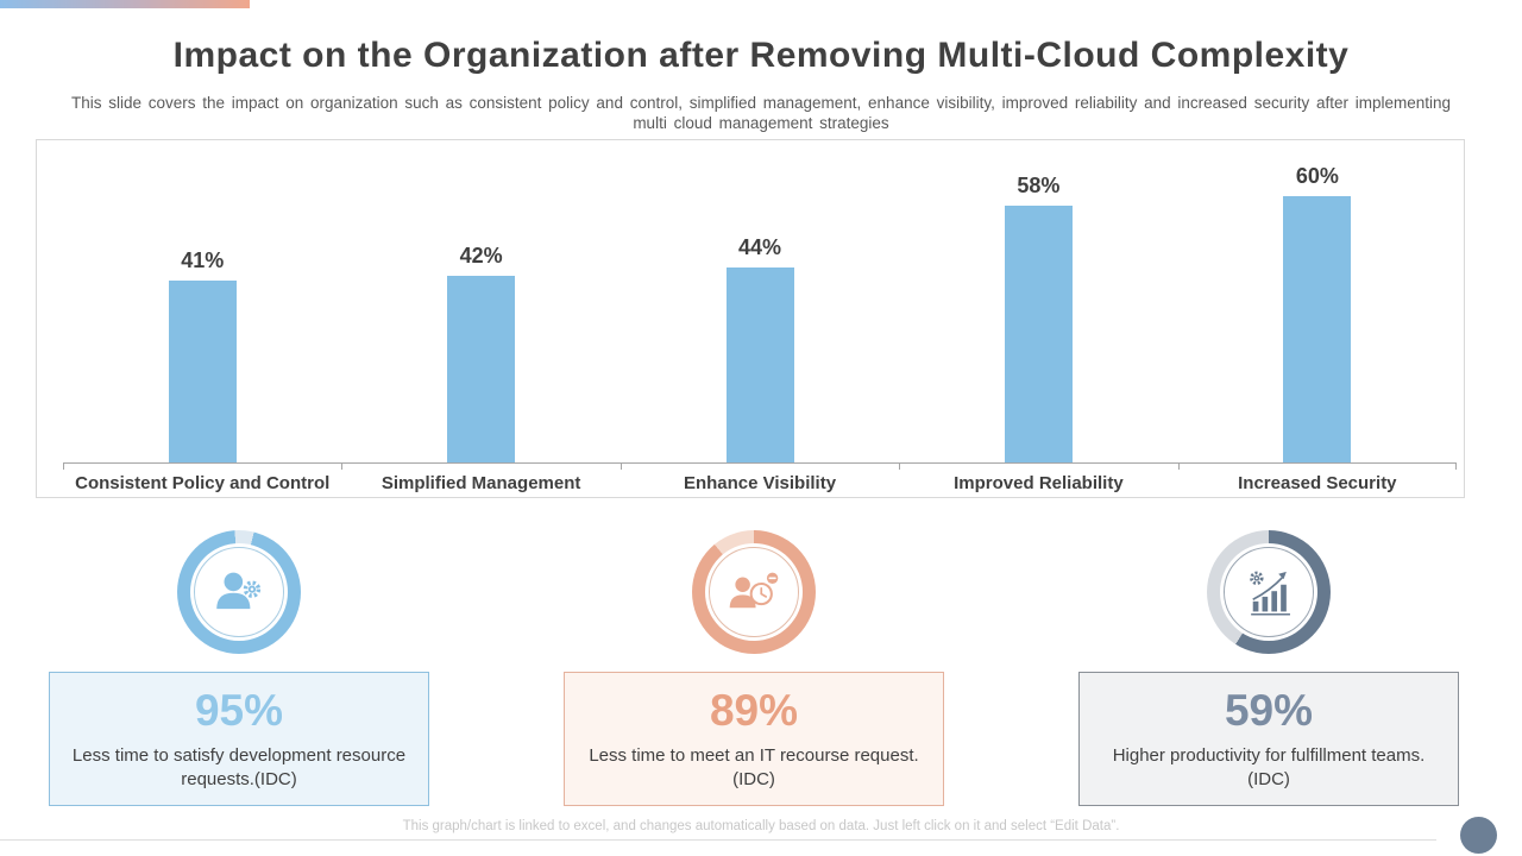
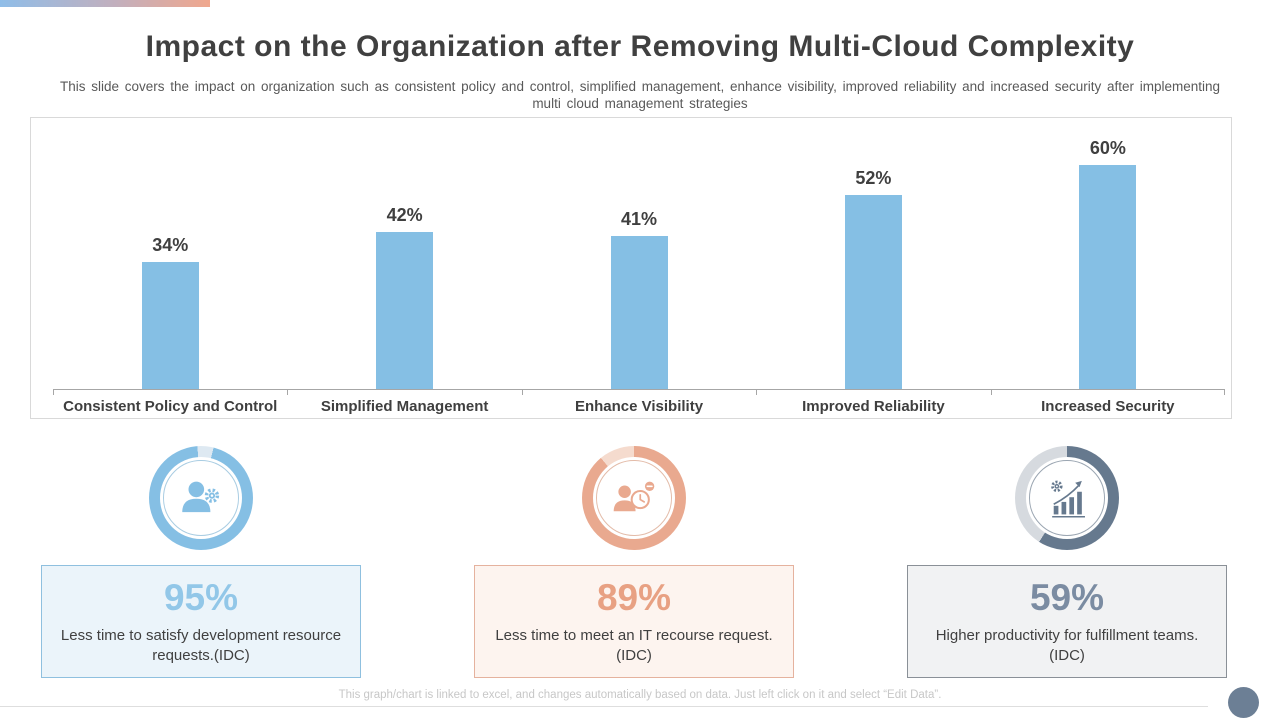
Consistent Policy and Control: 41% -> 34%
Enhance Visibility: 44% -> 41%
Improved Reliability: 58% -> 52%
